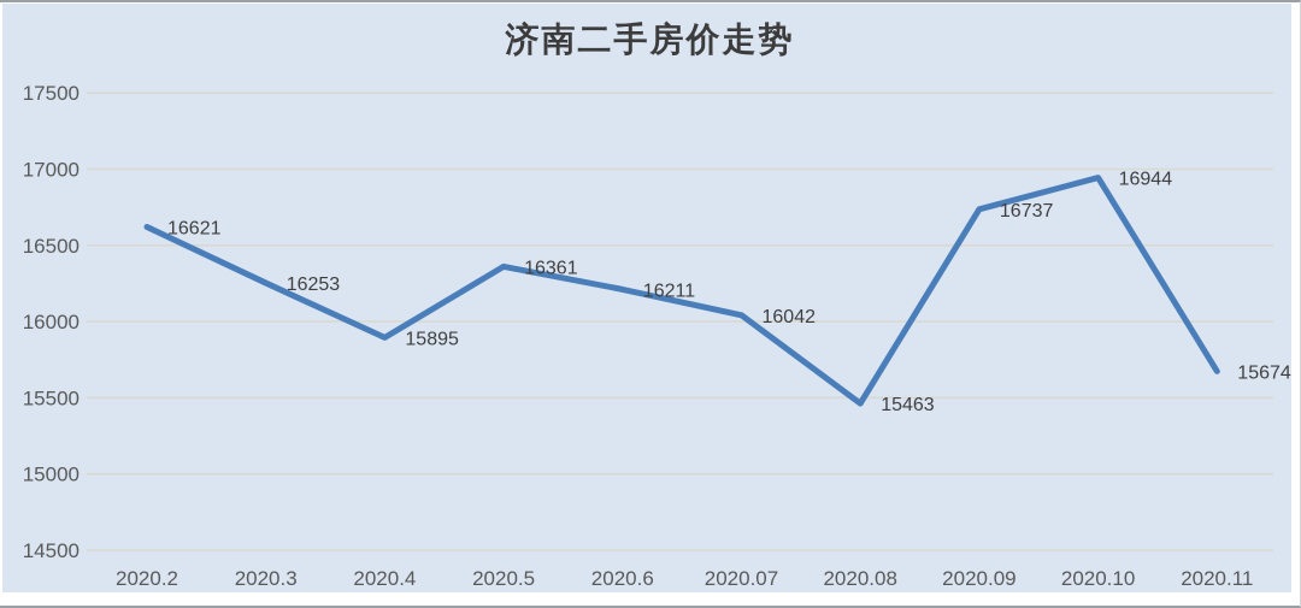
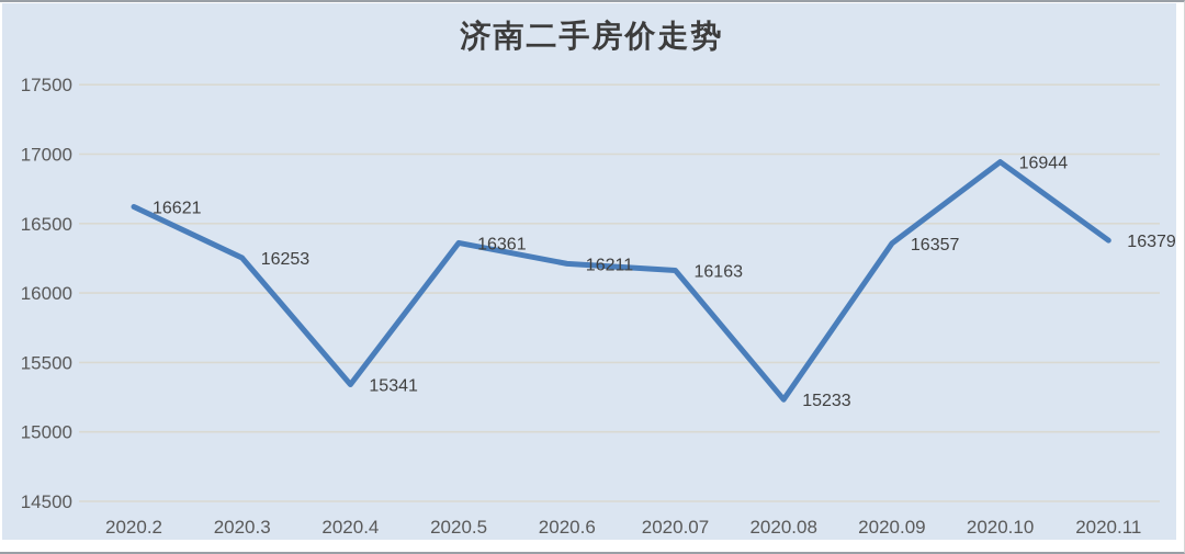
2020.4: 15895 -> 15341
2020.07: 16042 -> 16163
2020.08: 15463 -> 15233
2020.09: 16737 -> 16357
2020.11: 15674 -> 16379
